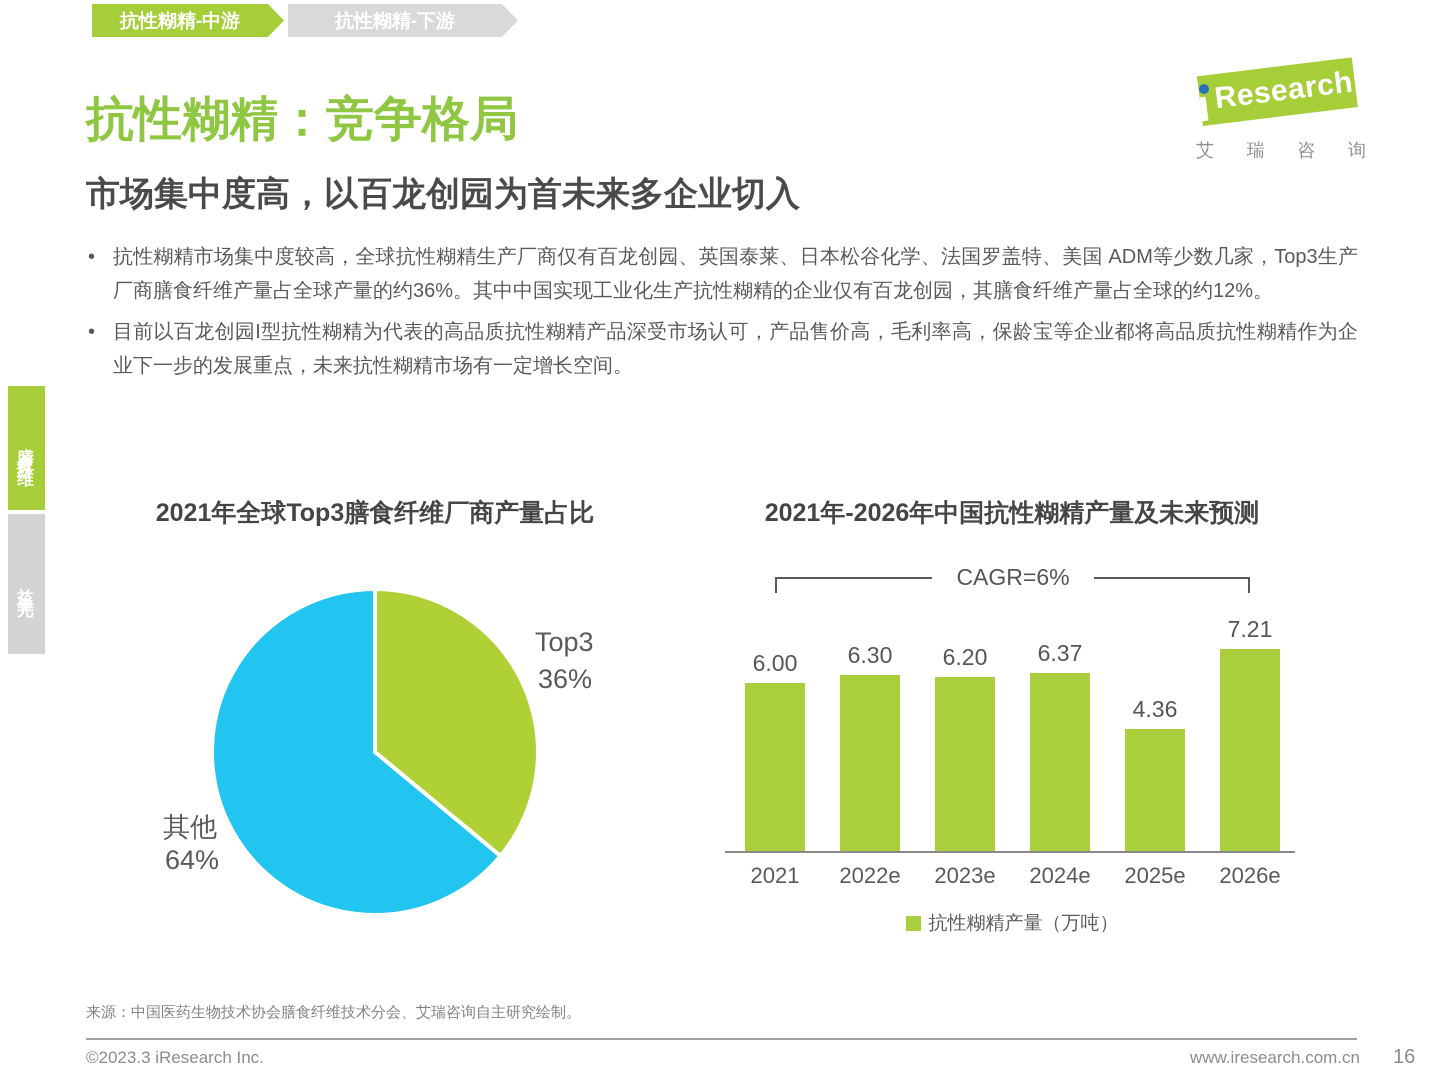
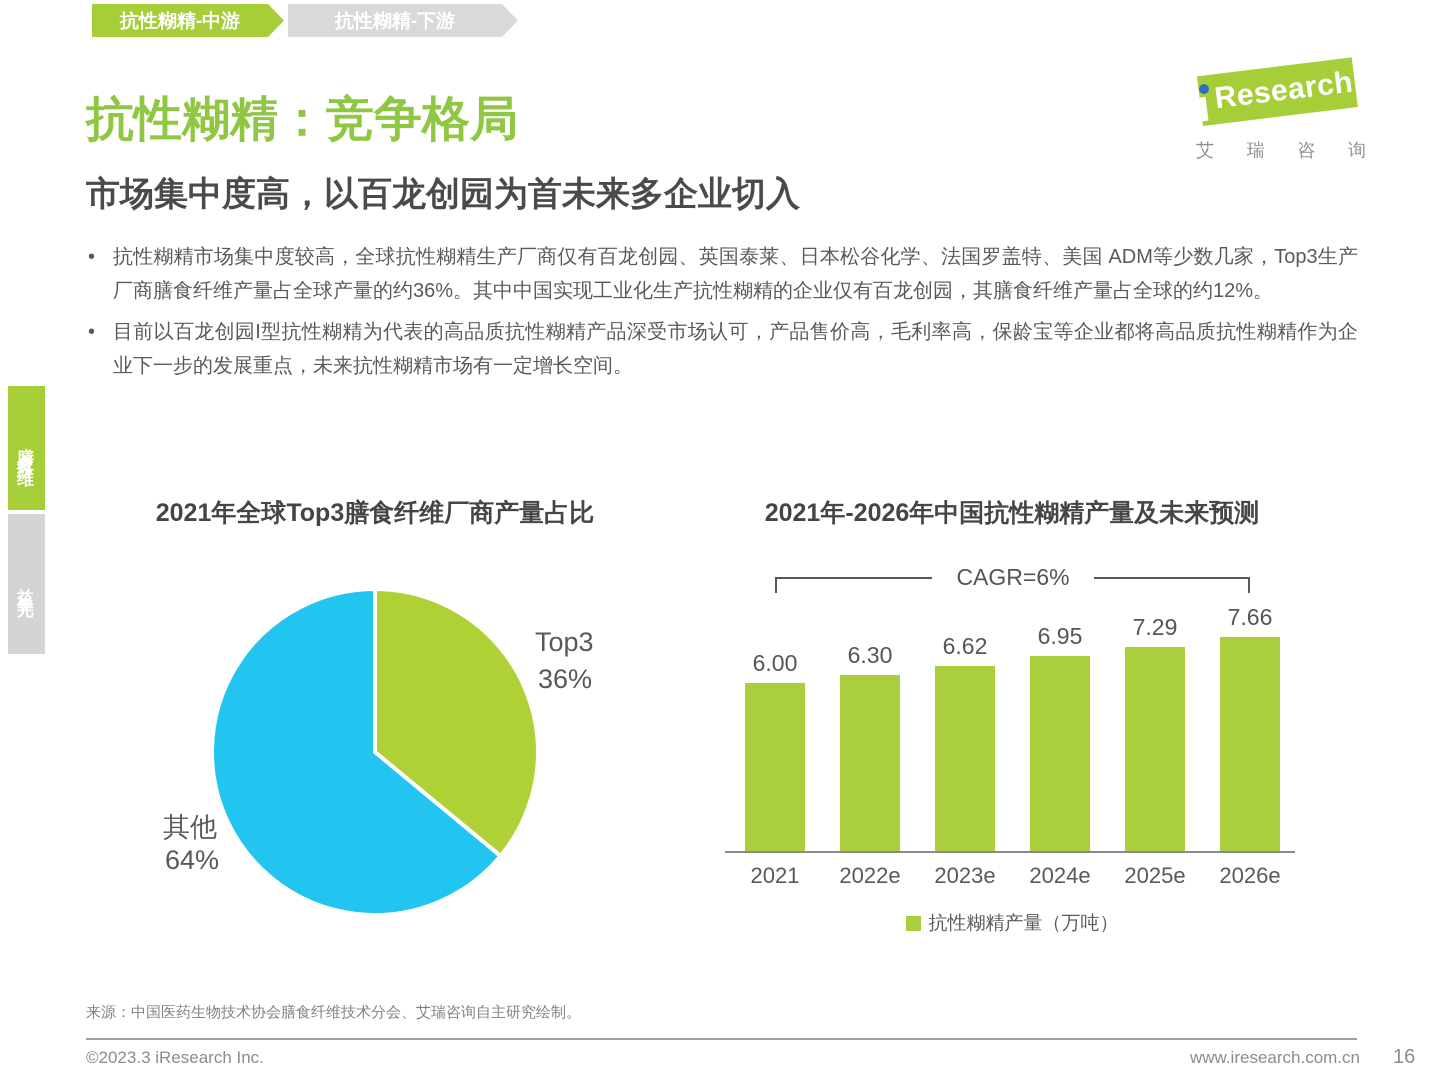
2021年-2026年中国抗性糊精产量及未来预测/2023e: 6.20 -> 6.62
2021年-2026年中国抗性糊精产量及未来预测/2024e: 6.37 -> 6.95
2021年-2026年中国抗性糊精产量及未来预测/2025e: 4.36 -> 7.29
2021年-2026年中国抗性糊精产量及未来预测/2026e: 7.21 -> 7.66
